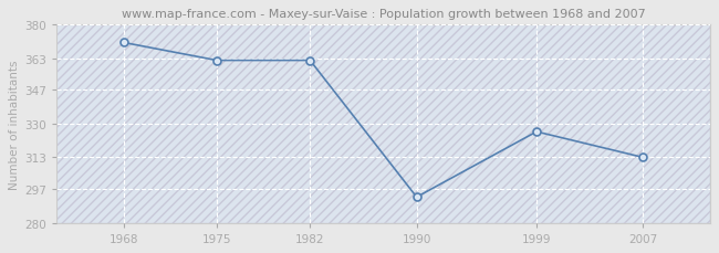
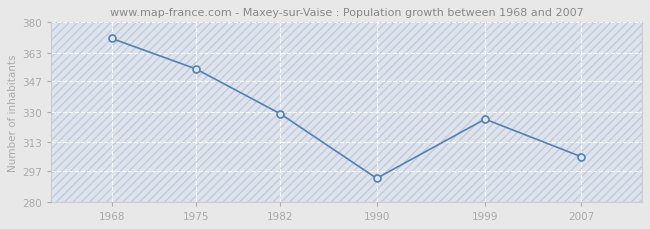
1975: 362 -> 354
1982: 362 -> 329
2007: 313 -> 305
